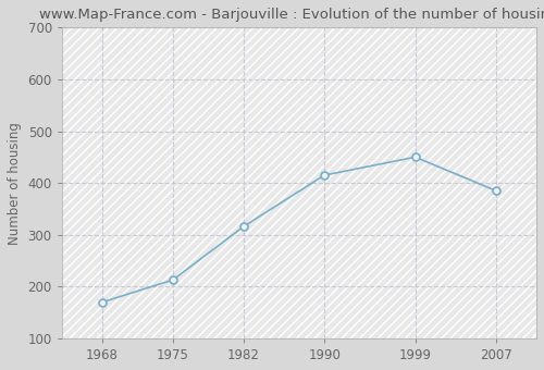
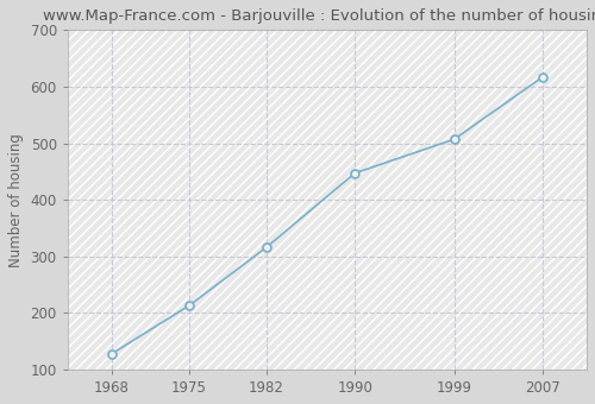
1968: 170 -> 128
1990: 415 -> 447
1999: 450 -> 507
2007: 385 -> 617
